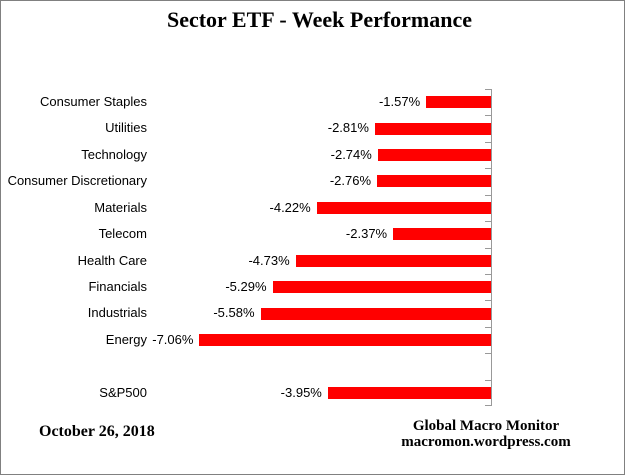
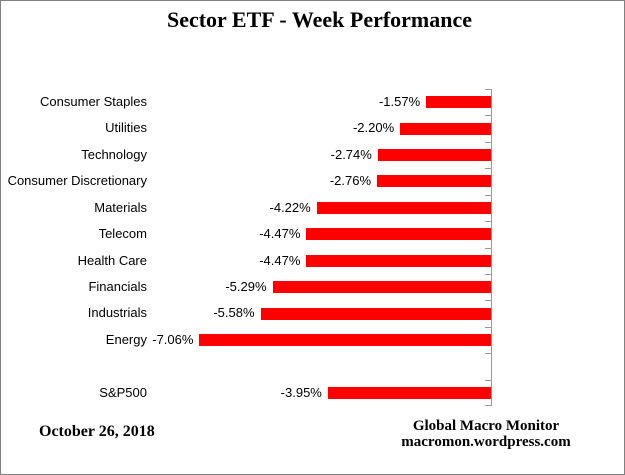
Utilities: -2.81% -> -2.20%
Telecom: -2.37% -> -4.47%
Health Care: -4.73% -> -4.47%
